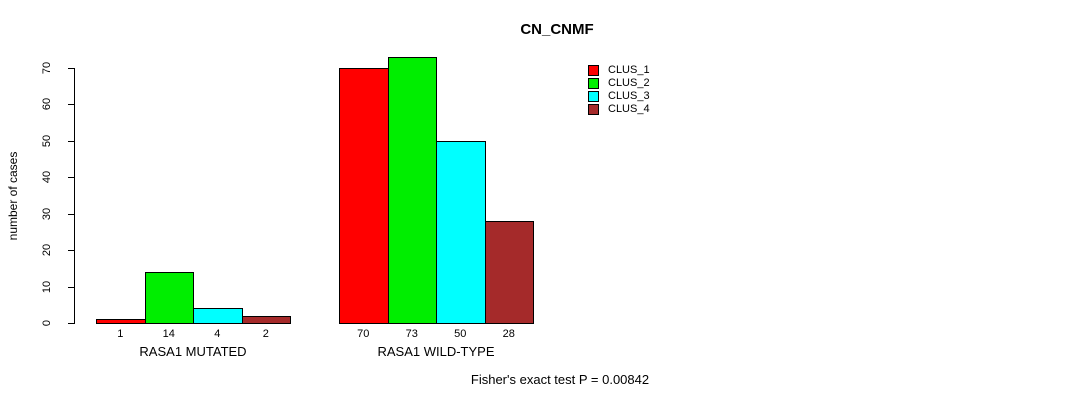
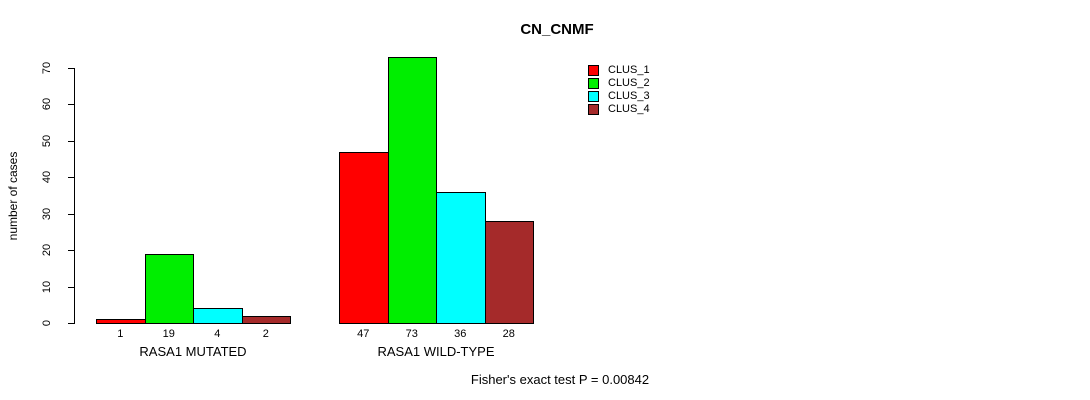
CLUS_2/RASA1 MUTATED: 14 -> 19
CLUS_1/RASA1 WILD-TYPE: 70 -> 47
CLUS_3/RASA1 WILD-TYPE: 50 -> 36
